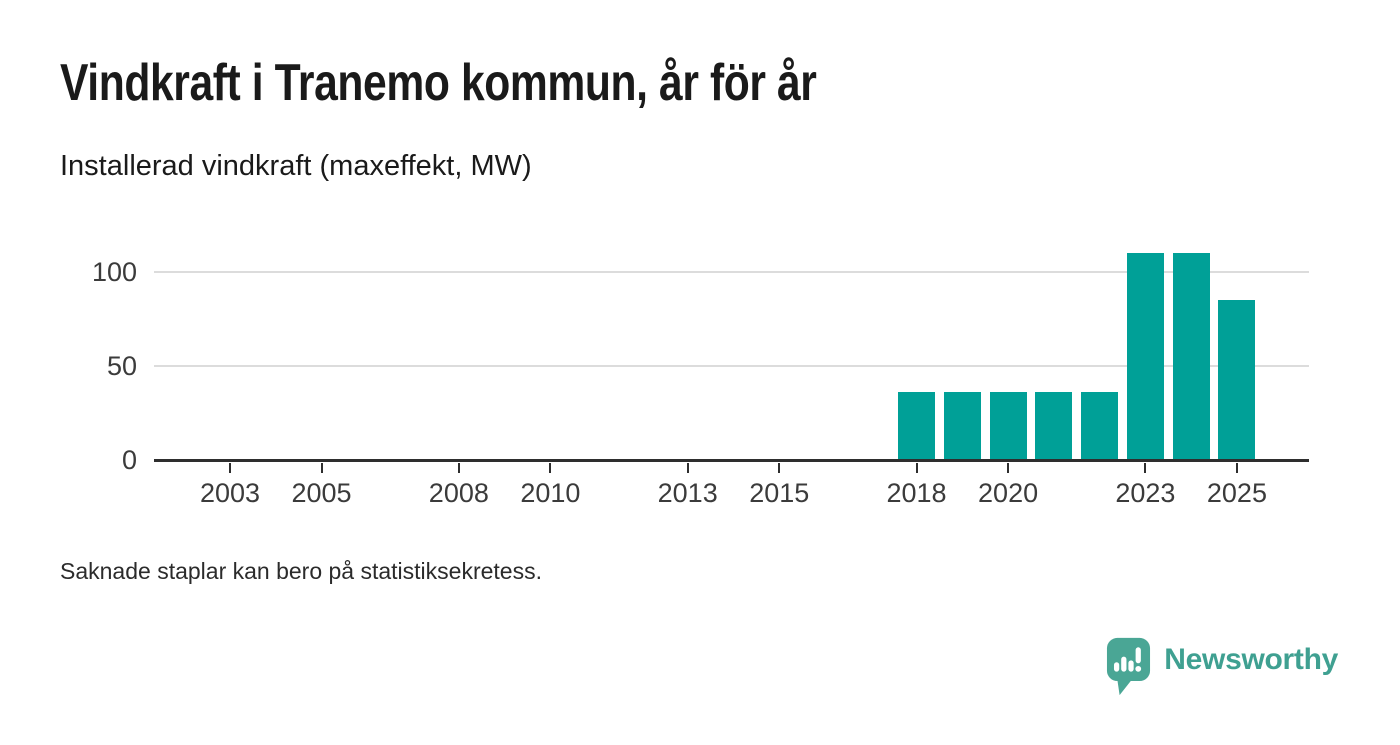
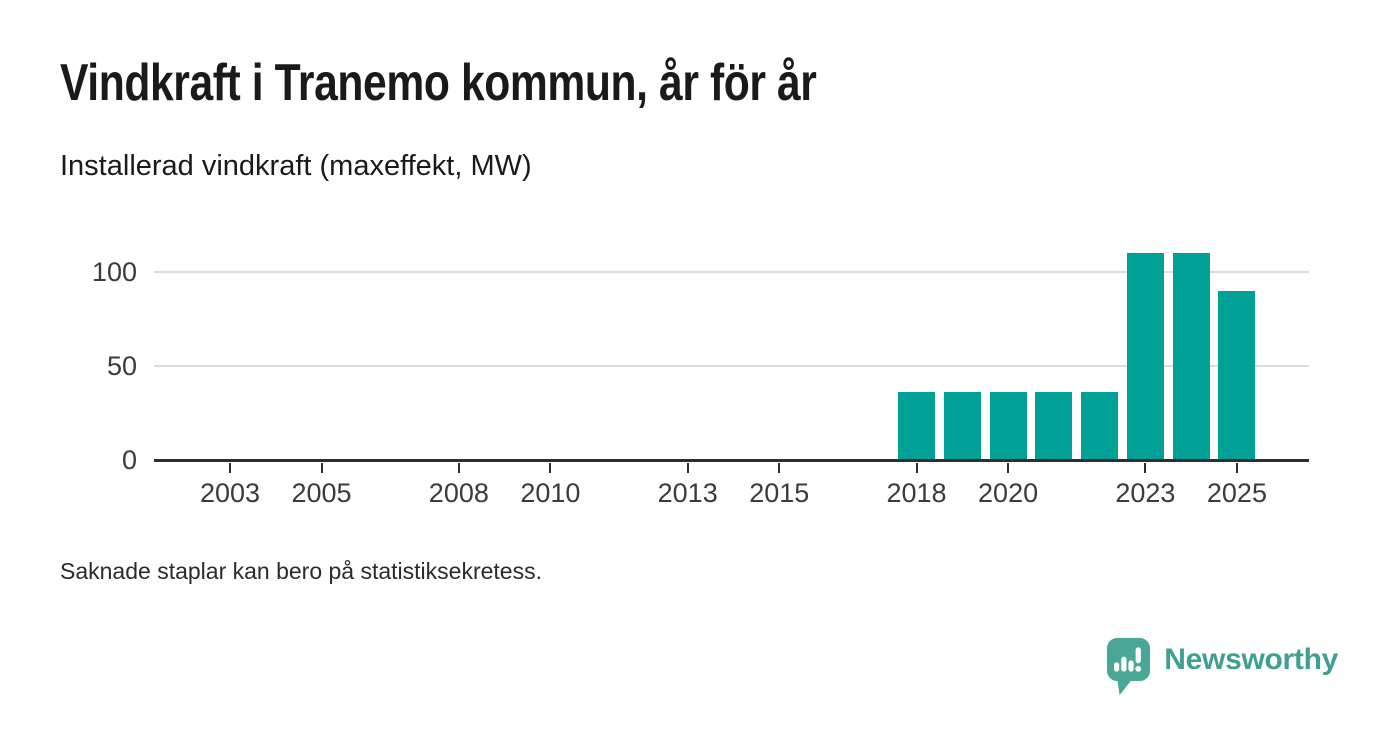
2025: 85 -> 90
